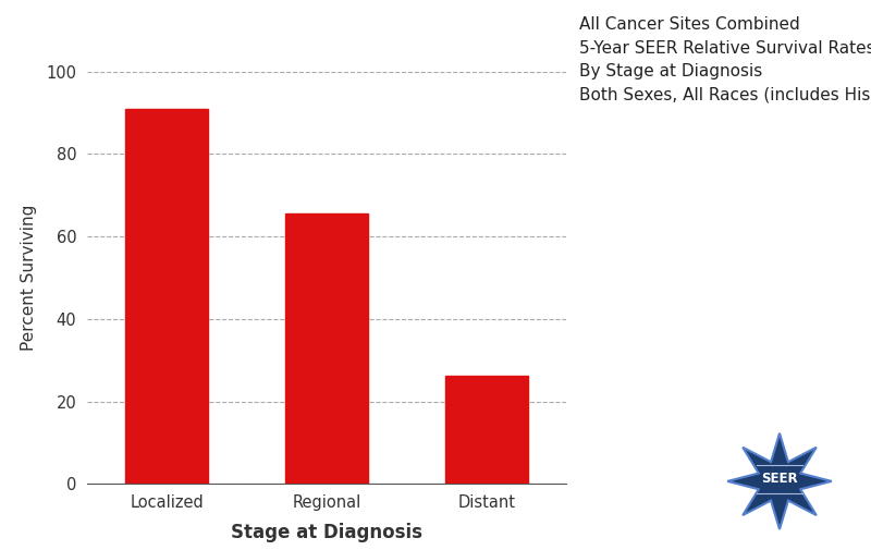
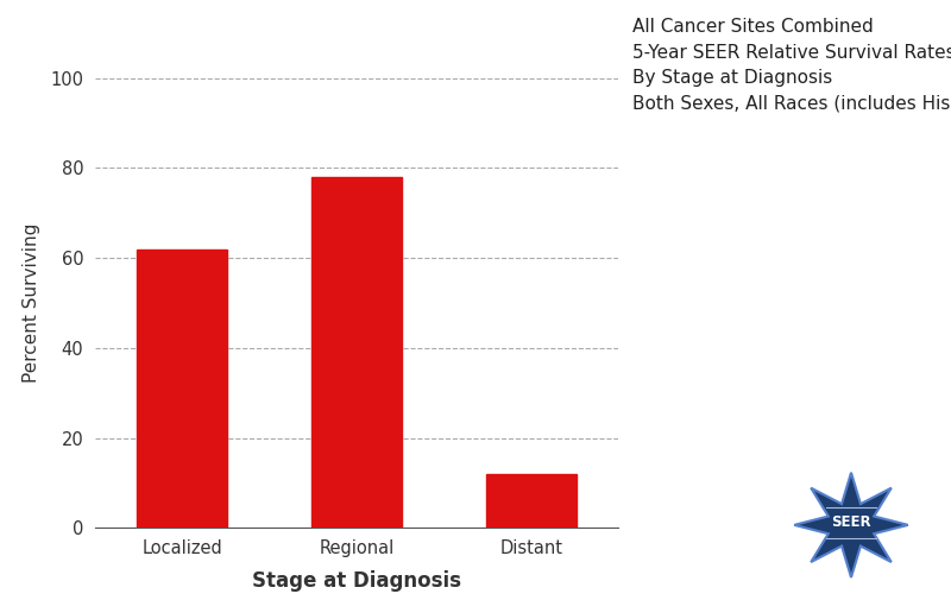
Localized: 91.0 -> 62.0
Regional: 65.5 -> 78.0
Distant: 26.2 -> 12.0
